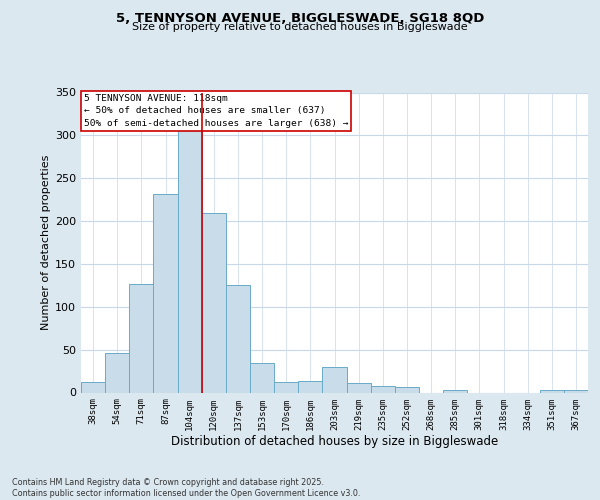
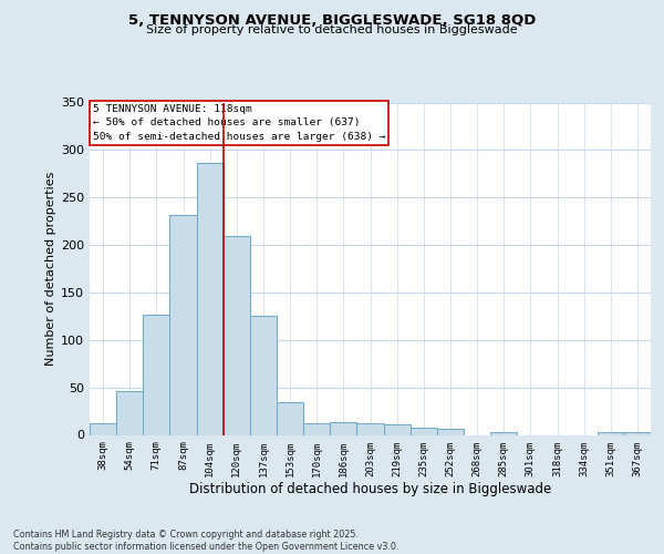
104sqm: 306 -> 286
203sqm: 30 -> 12
